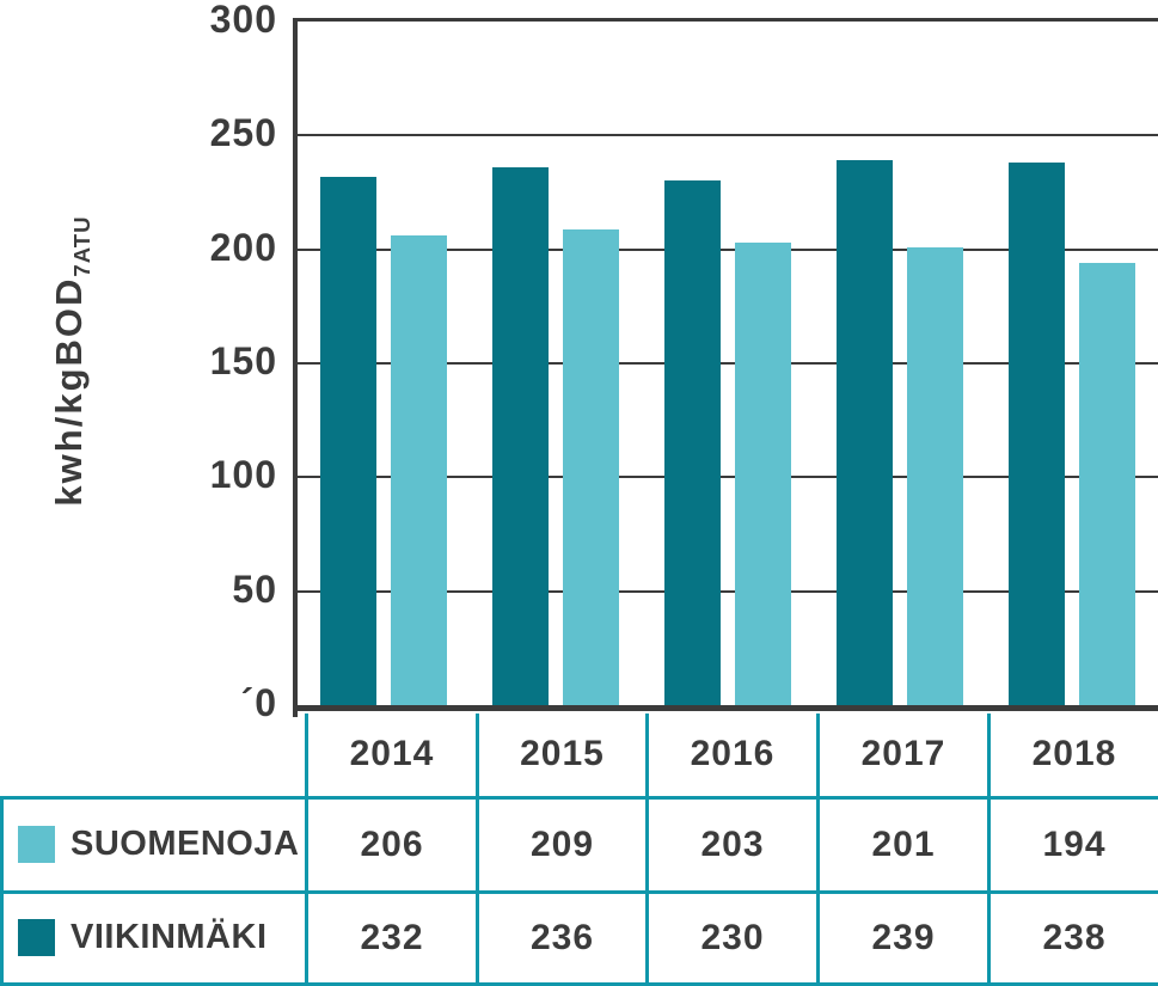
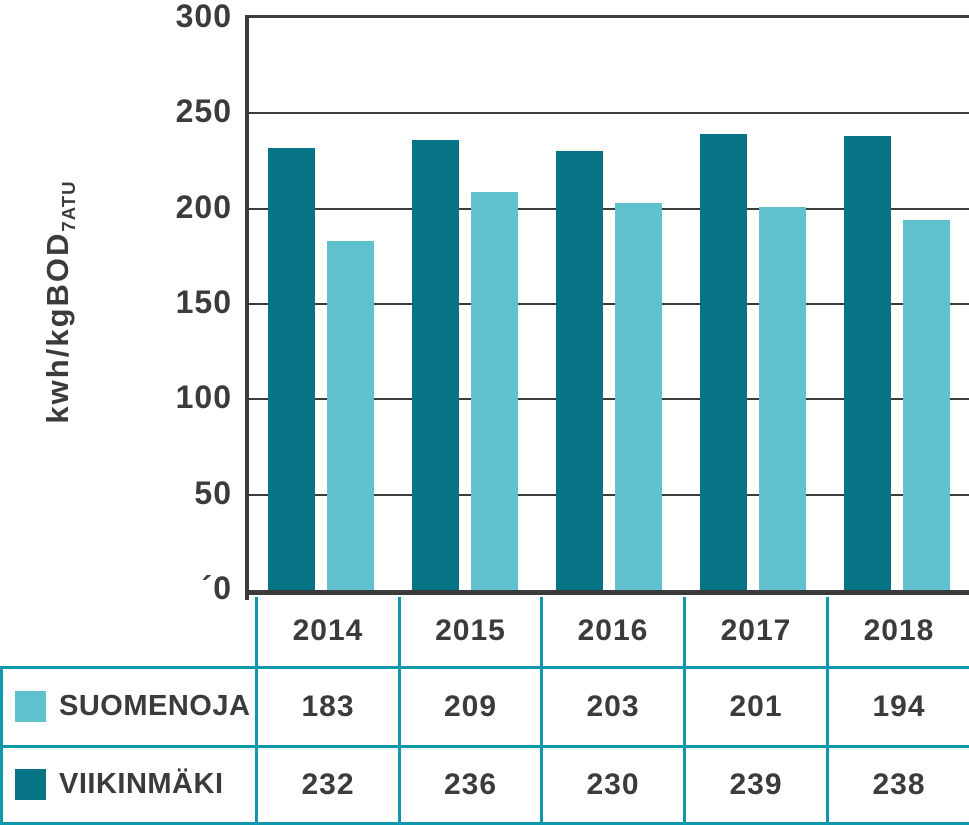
SUOMENOJA/2014: 206 -> 183
